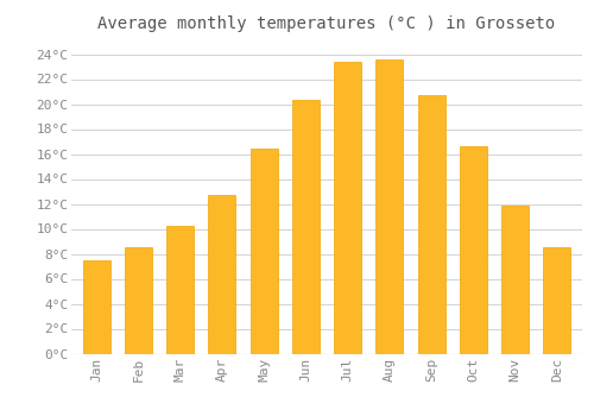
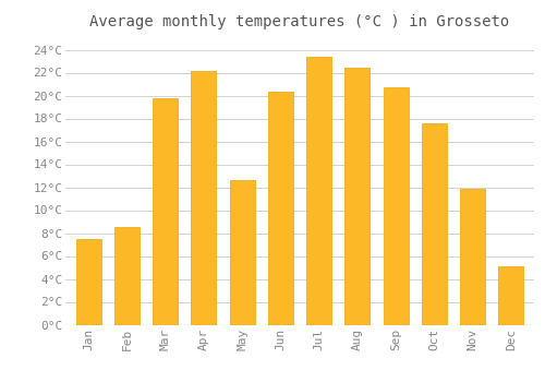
Mar: 10.2°C -> 19.8°C
Apr: 12.7°C -> 22.1°C
May: 16.4°C -> 12.6°C
Aug: 23.6°C -> 22.4°C
Oct: 16.6°C -> 17.6°C
Dec: 8.5°C -> 5.1°C
